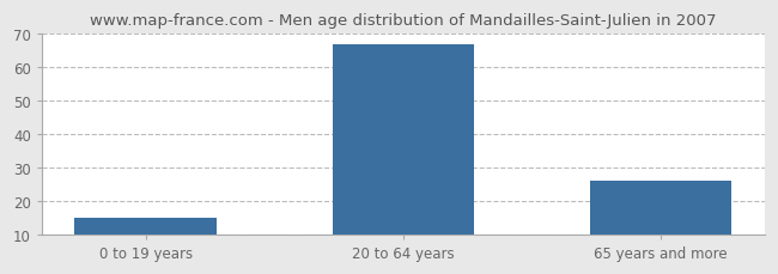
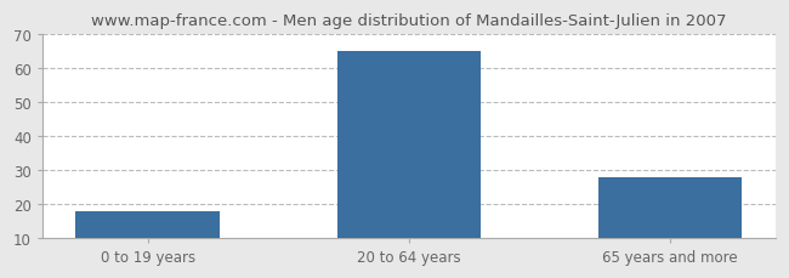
0 to 19 years: 15 -> 18
20 to 64 years: 67 -> 65
65 years and more: 26 -> 28
